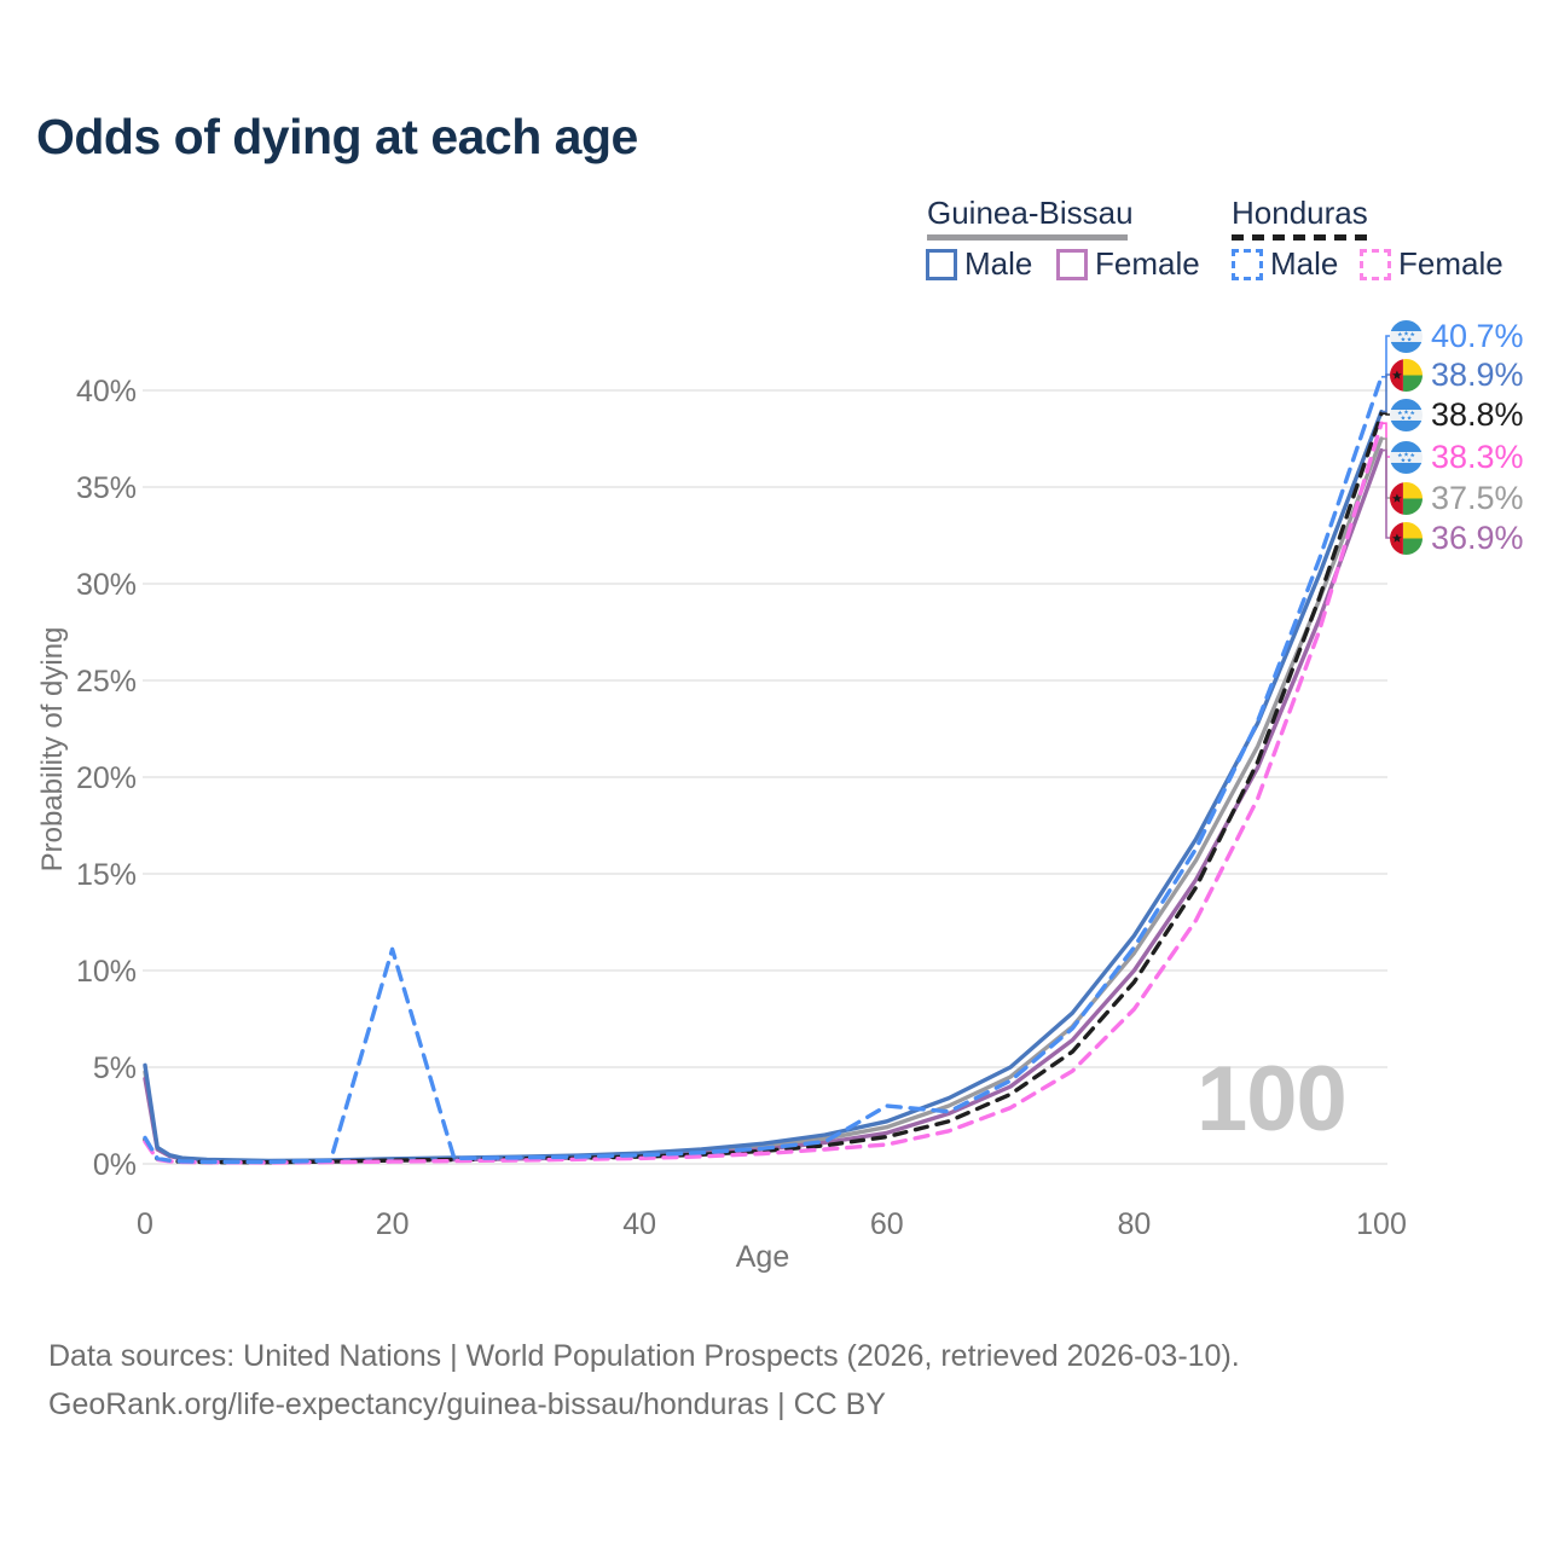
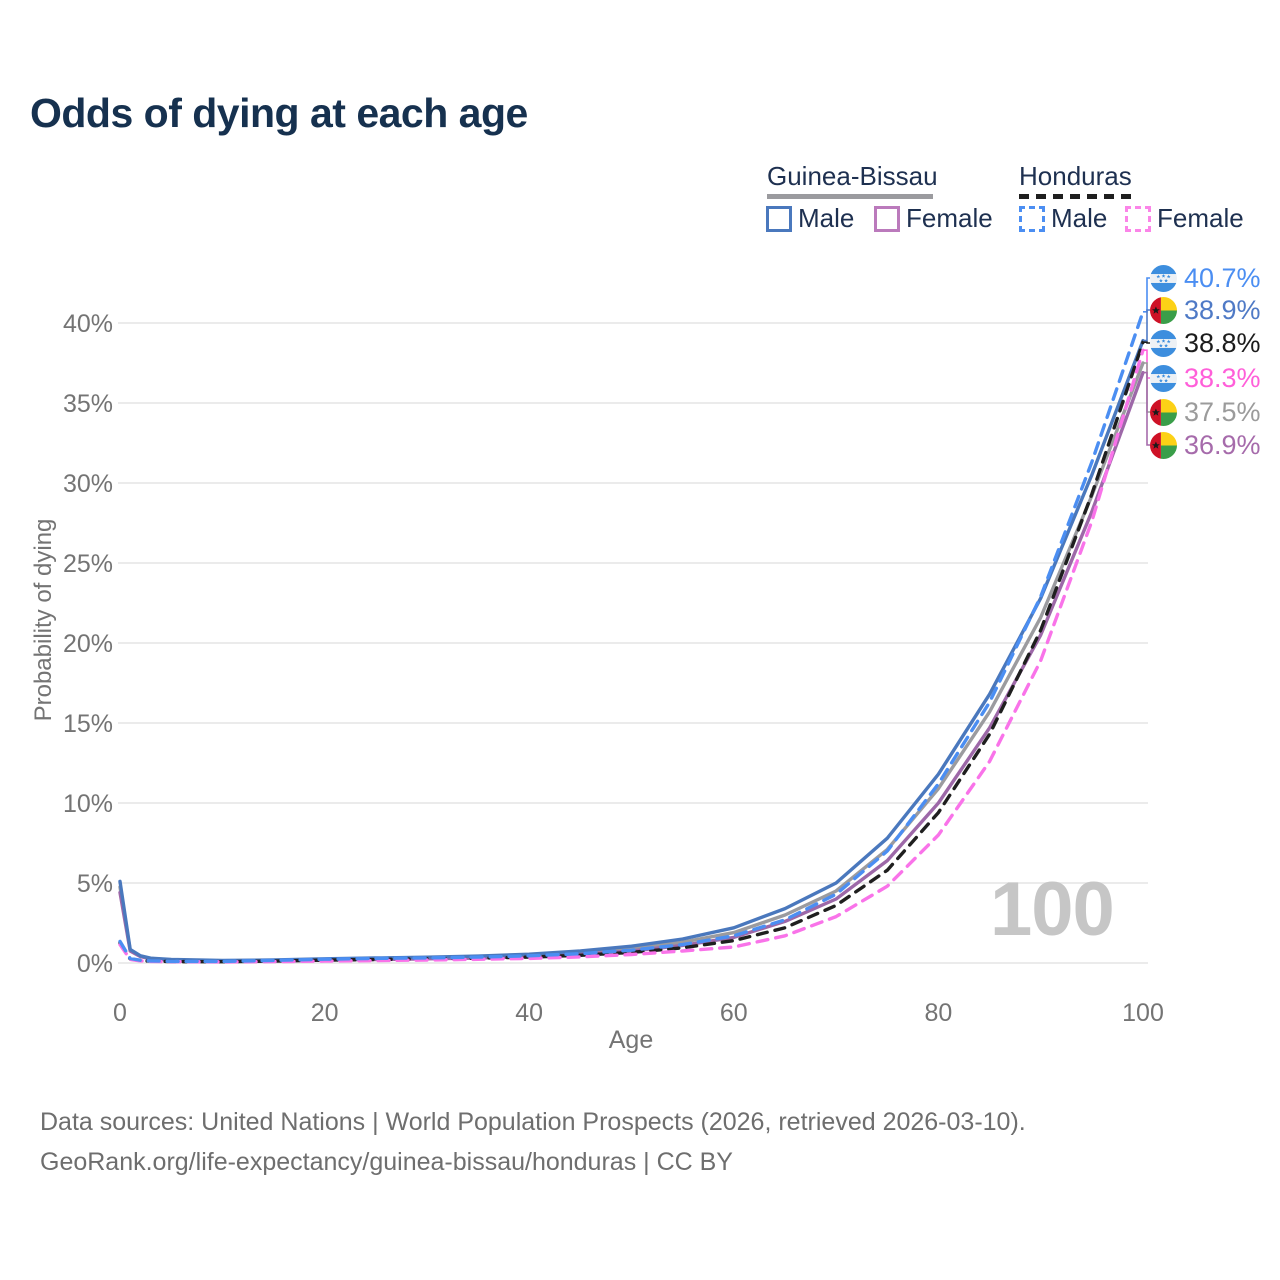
Honduras Male/20: 11.1% -> 0.2%
Honduras Male/60: 3.0% -> 1.7%
